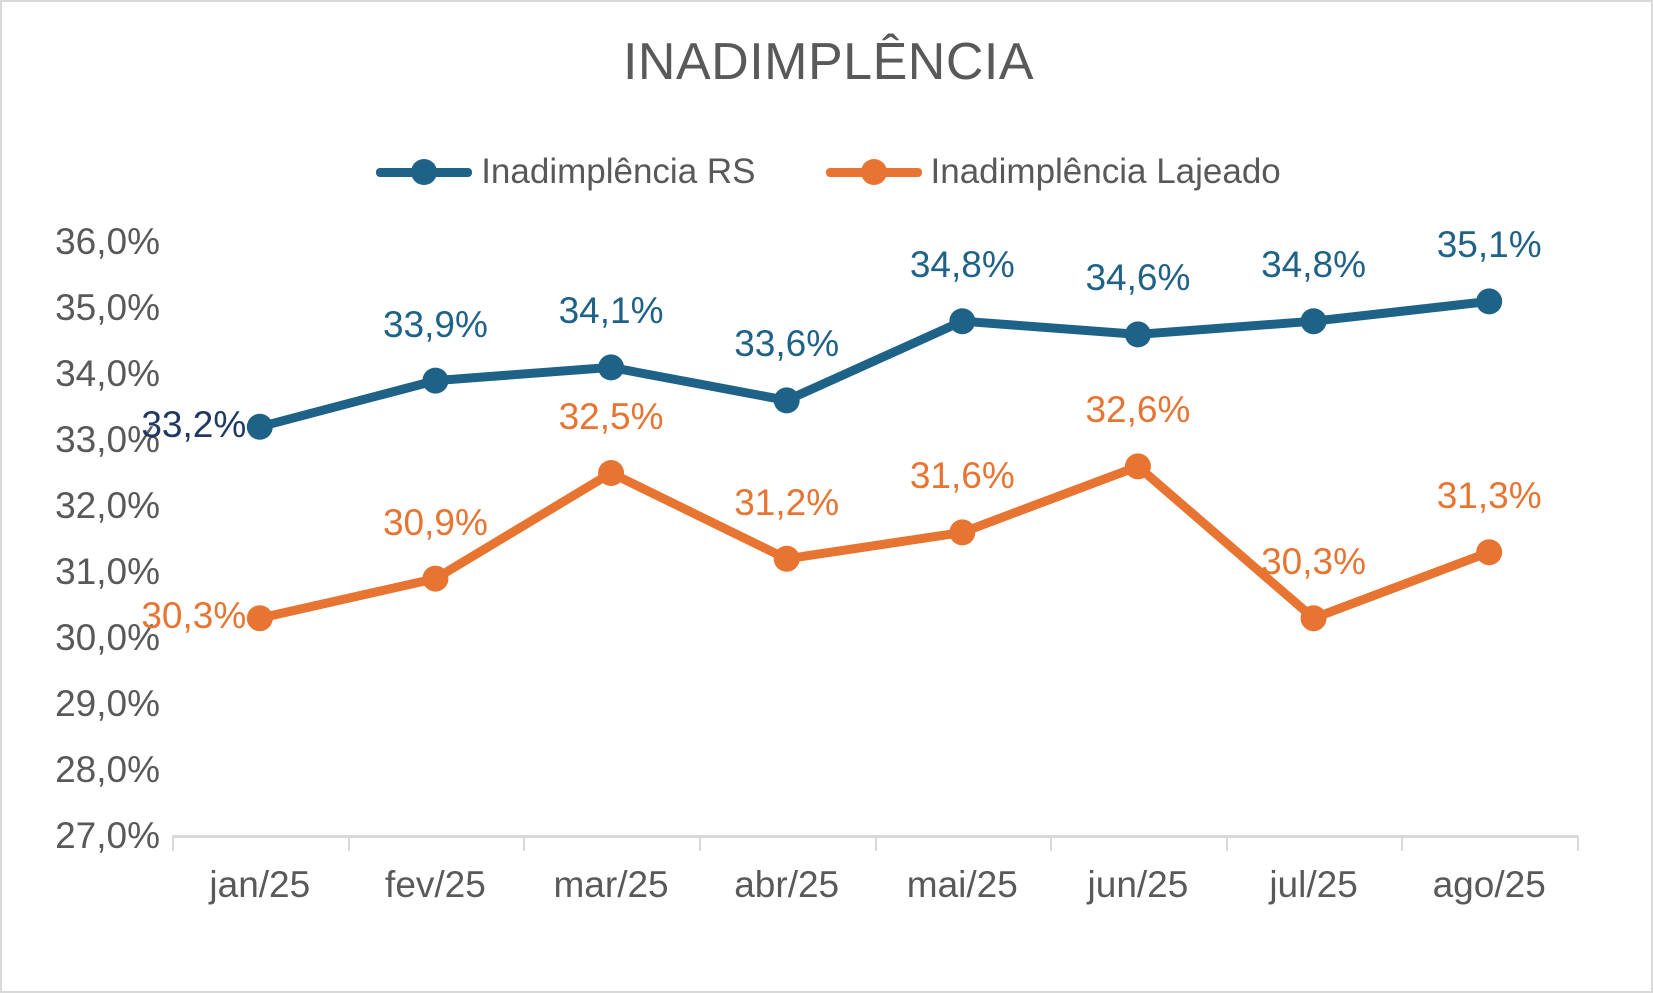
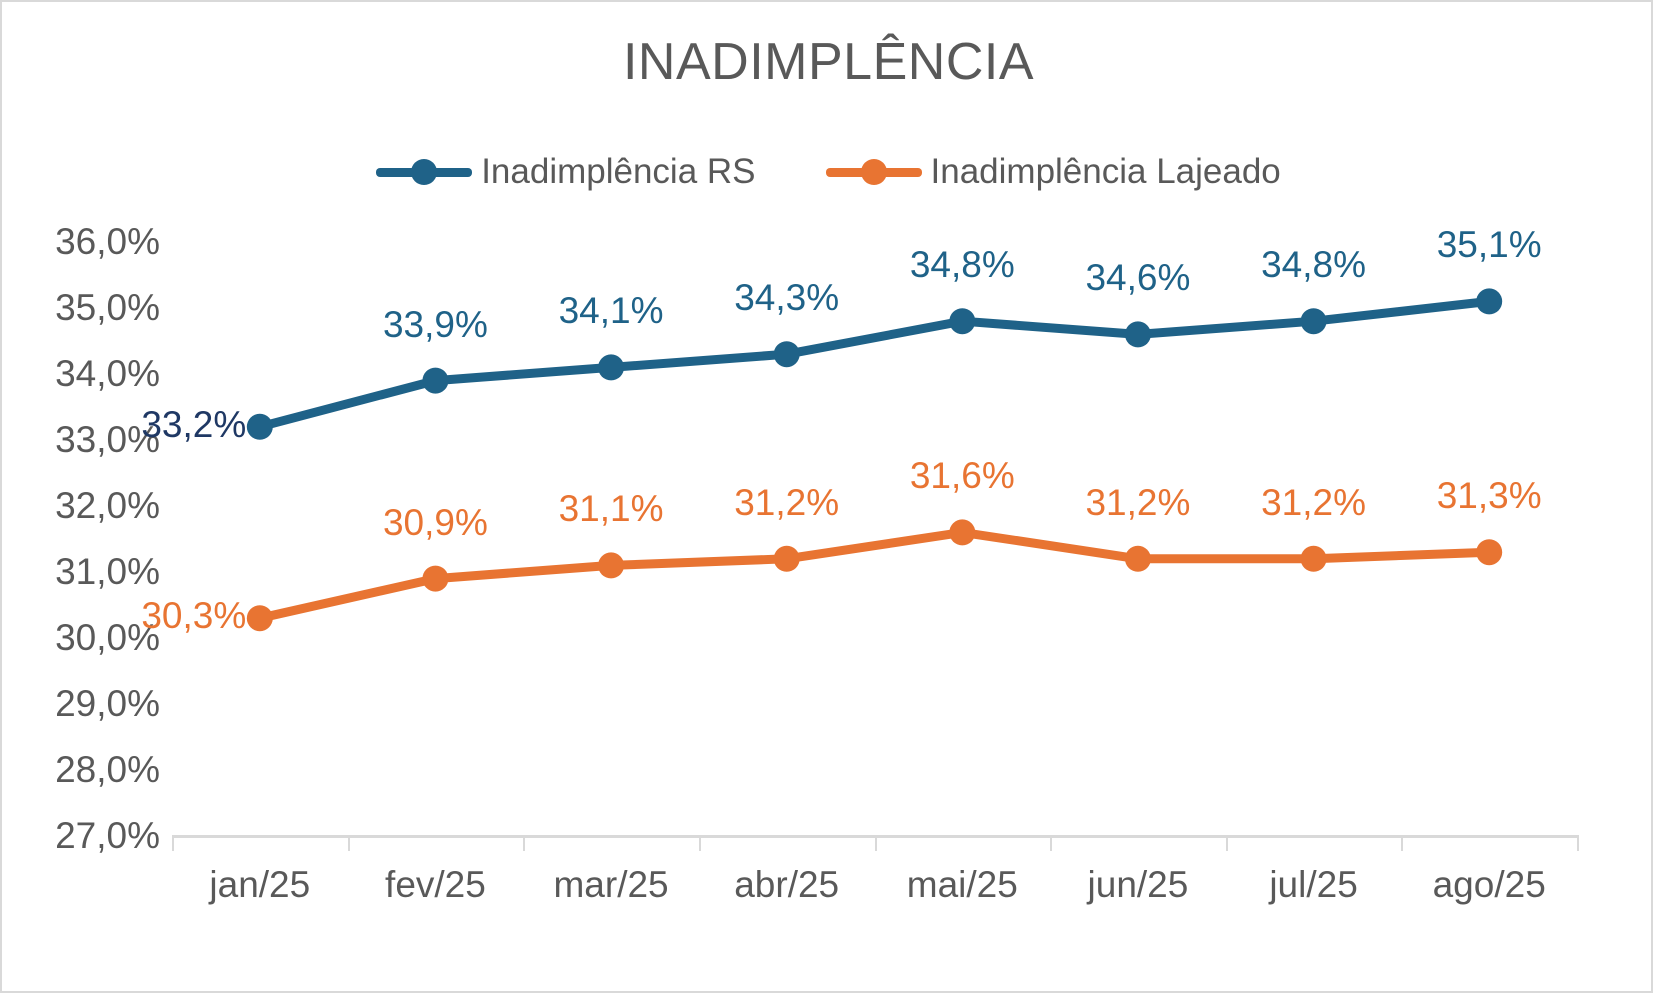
Inadimplência Lajeado/mar/25: 32,5% -> 31,1%
Inadimplência RS/abr/25: 33,6% -> 34,3%
Inadimplência Lajeado/jun/25: 32,6% -> 31,2%
Inadimplência Lajeado/jul/25: 30,3% -> 31,2%
